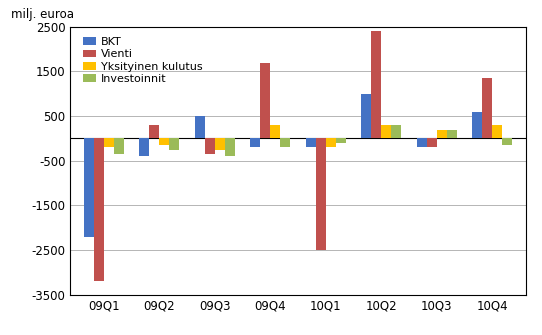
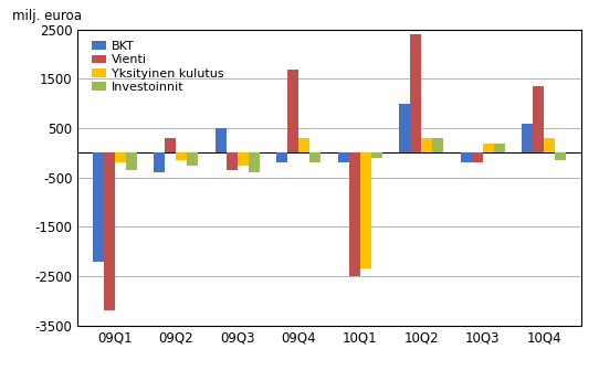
Yksityinen kulutus/10Q1: -200 -> -2350
